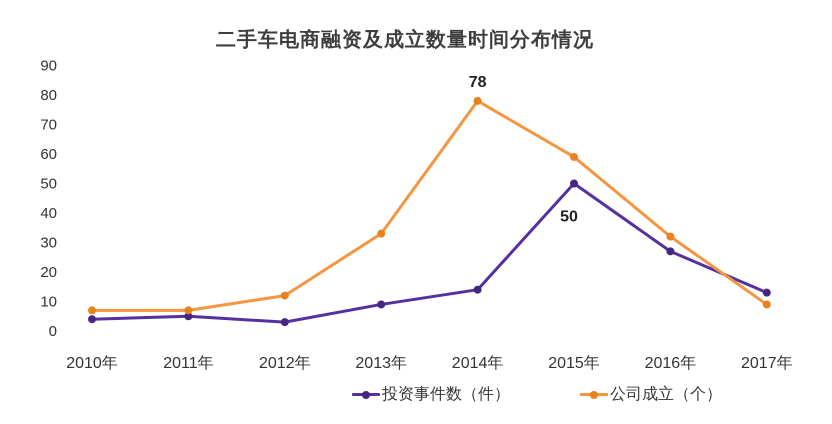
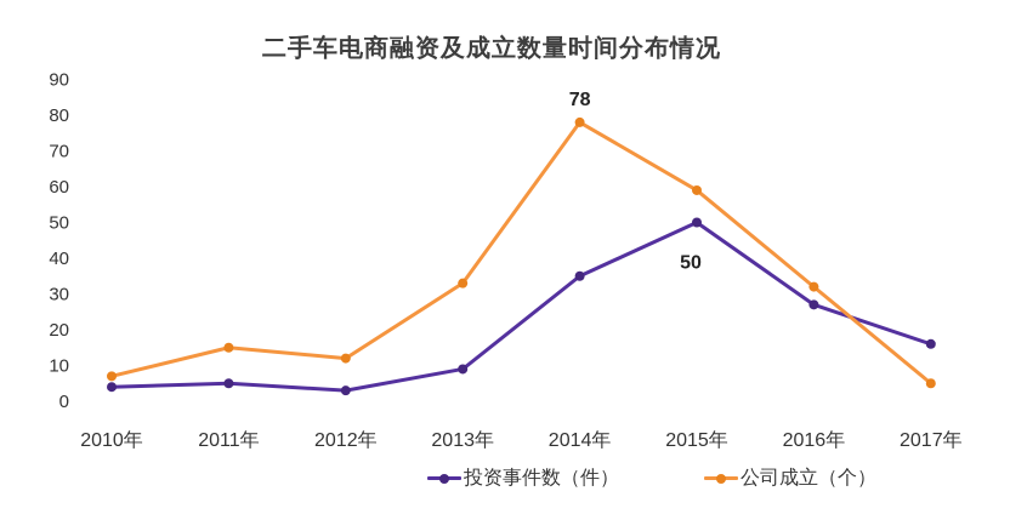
公司成立（个）/2011年: 7 -> 15
投资事件数（件）/2014年: 14 -> 35
投资事件数（件）/2017年: 13 -> 16
公司成立（个）/2017年: 9 -> 5
